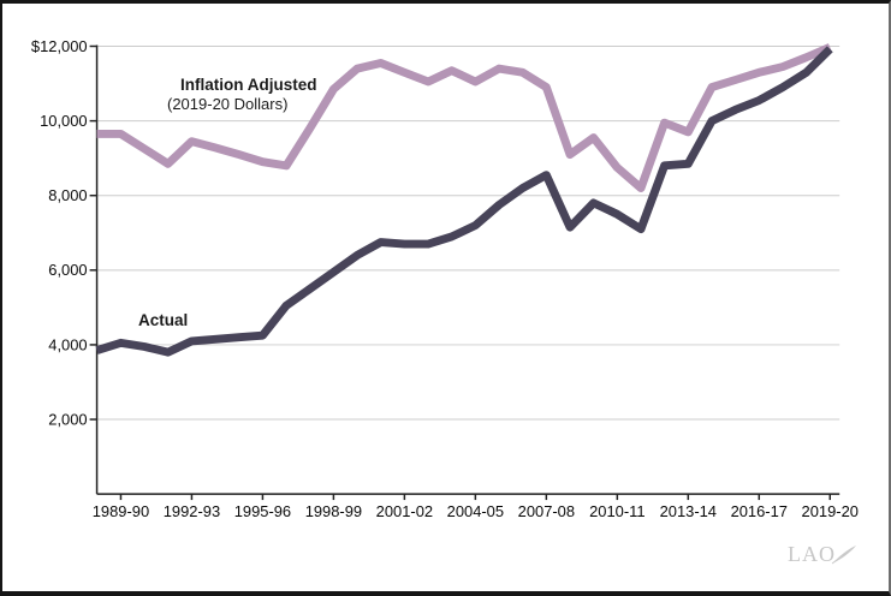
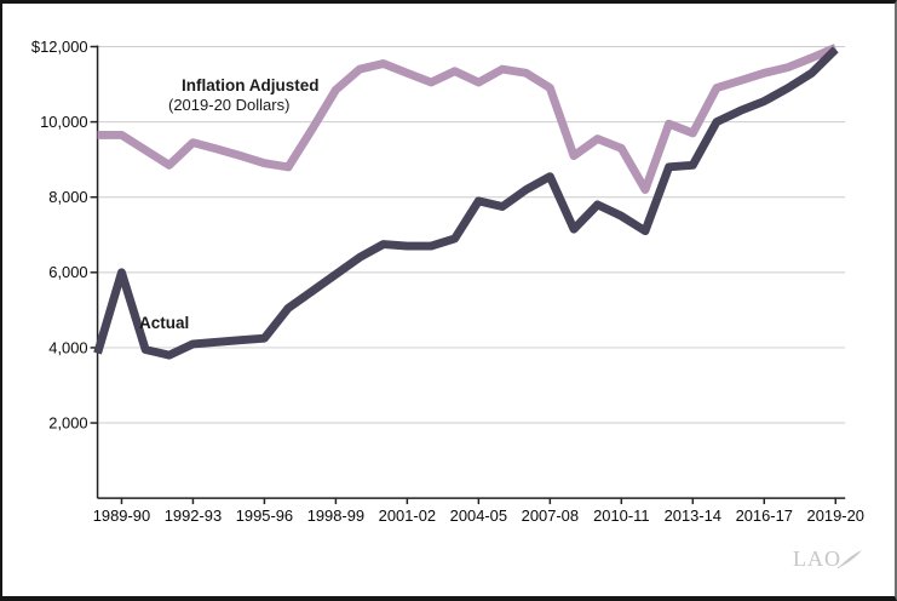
Actual/1989-90: $4000 -> $6000
Actual/2004-05: $7200 -> $7900
Inflation Adjusted (2019-20 Dollars)/2010-11: $8800 -> $9300
